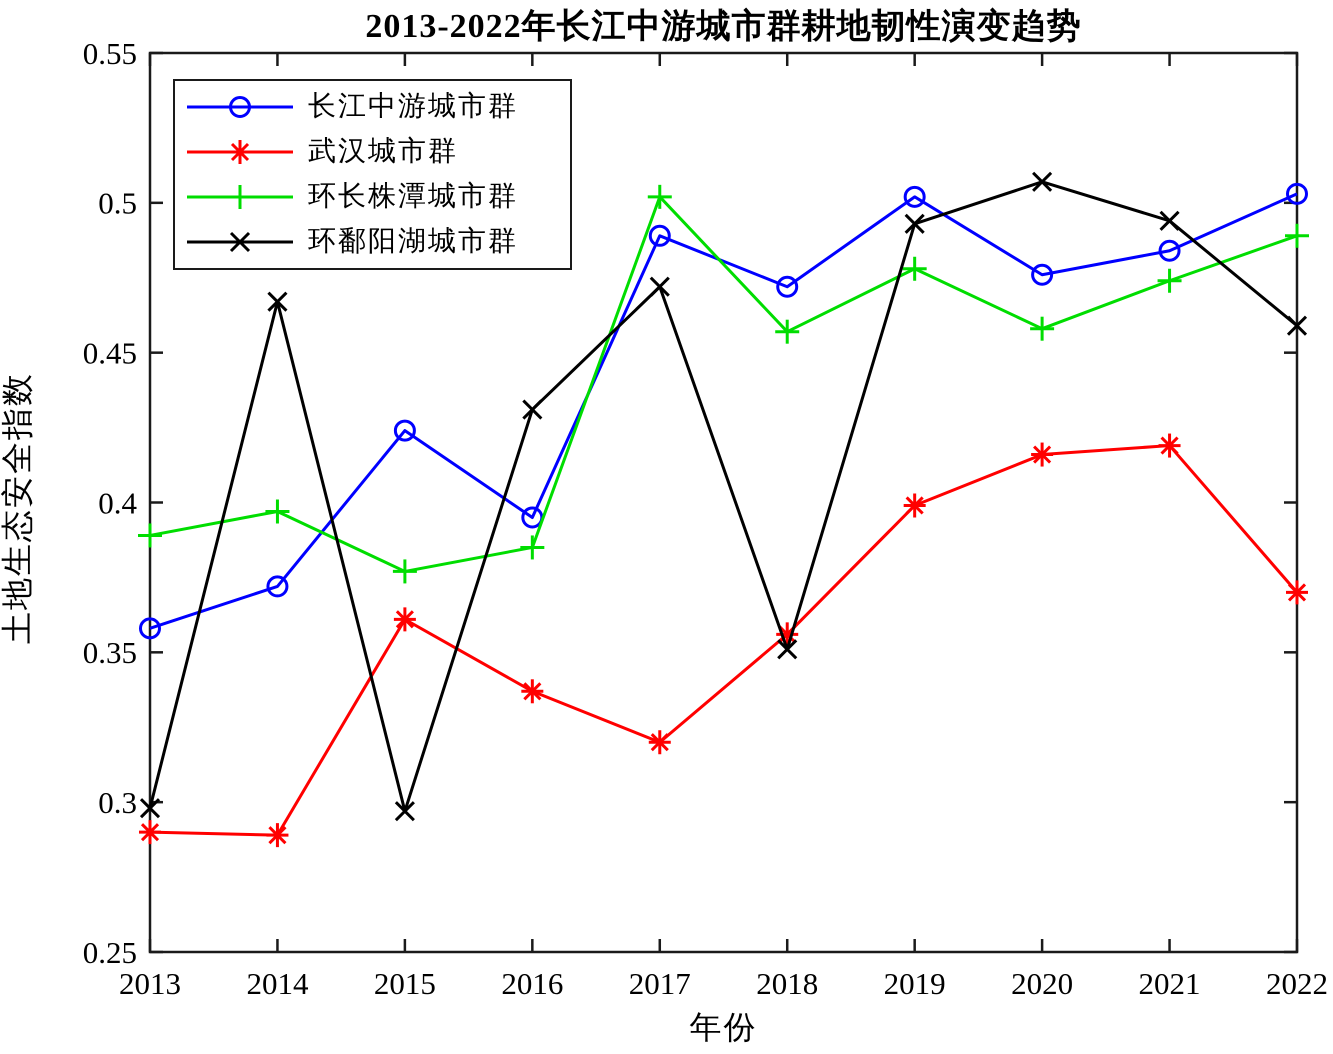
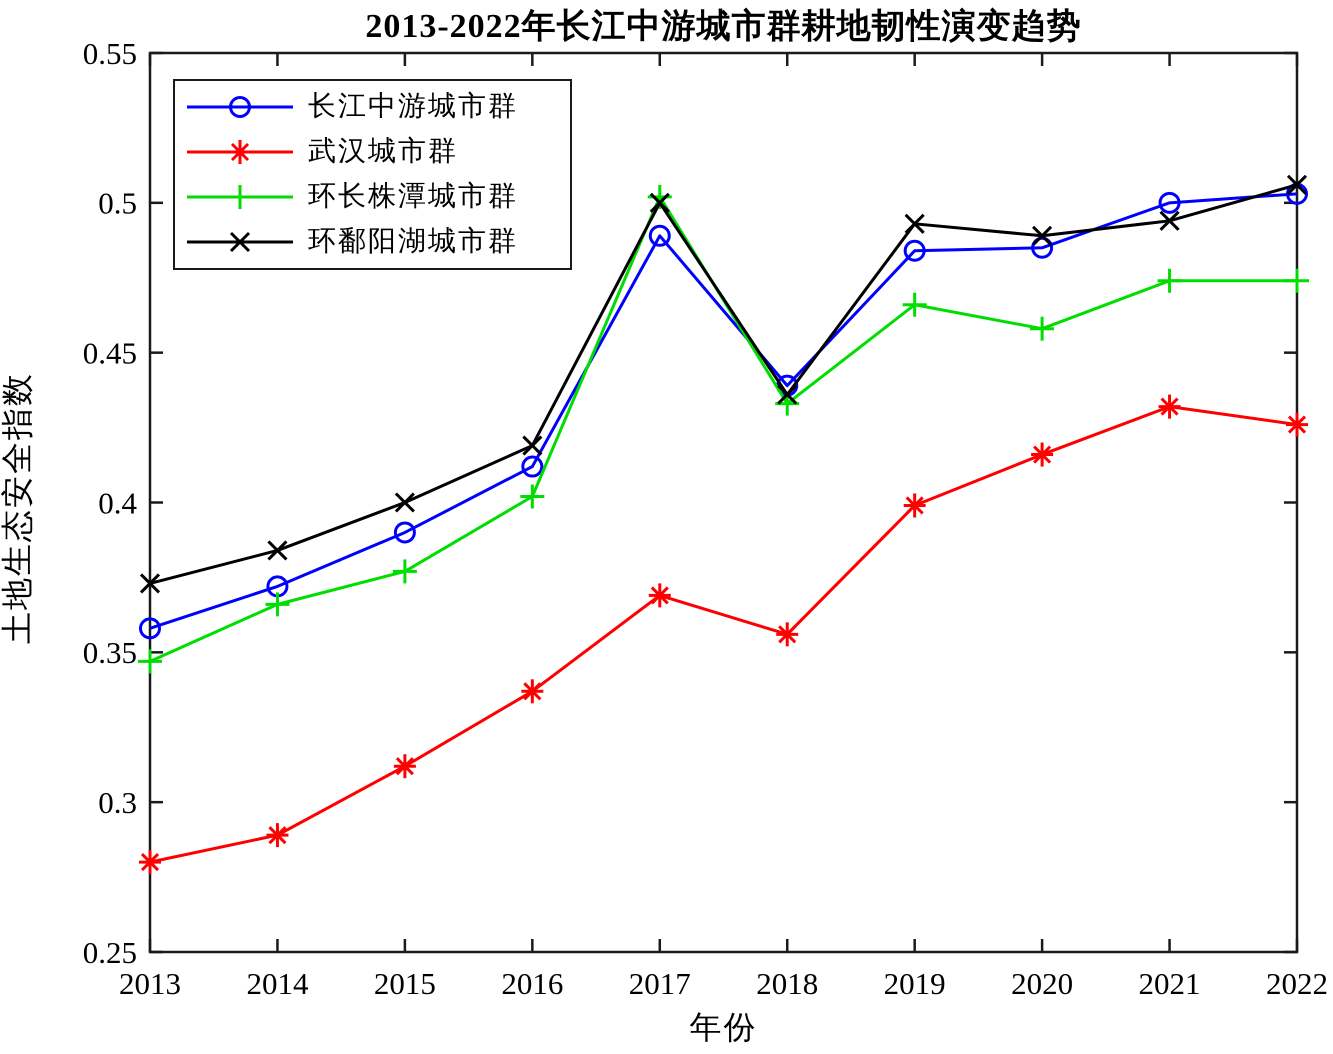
武汉城市群/2013: 0.290 -> 0.280
环长株潭城市群/2013: 0.389 -> 0.347
环鄱阳湖城市群/2013: 0.298 -> 0.373
环长株潭城市群/2014: 0.397 -> 0.366
环鄱阳湖城市群/2014: 0.467 -> 0.384
长江中游城市群/2015: 0.424 -> 0.390
武汉城市群/2015: 0.361 -> 0.312
环鄱阳湖城市群/2015: 0.297 -> 0.400
长江中游城市群/2016: 0.395 -> 0.412
环长株潭城市群/2016: 0.385 -> 0.402
环鄱阳湖城市群/2016: 0.431 -> 0.419
武汉城市群/2017: 0.320 -> 0.369
环鄱阳湖城市群/2017: 0.472 -> 0.500
长江中游城市群/2018: 0.472 -> 0.439
环长株潭城市群/2018: 0.457 -> 0.433
环鄱阳湖城市群/2018: 0.351 -> 0.436
长江中游城市群/2019: 0.502 -> 0.484
环长株潭城市群/2019: 0.478 -> 0.466
长江中游城市群/2020: 0.476 -> 0.485
环鄱阳湖城市群/2020: 0.507 -> 0.489
长江中游城市群/2021: 0.484 -> 0.500
武汉城市群/2021: 0.419 -> 0.432
武汉城市群/2022: 0.370 -> 0.426
环长株潭城市群/2022: 0.489 -> 0.474
环鄱阳湖城市群/2022: 0.459 -> 0.506
